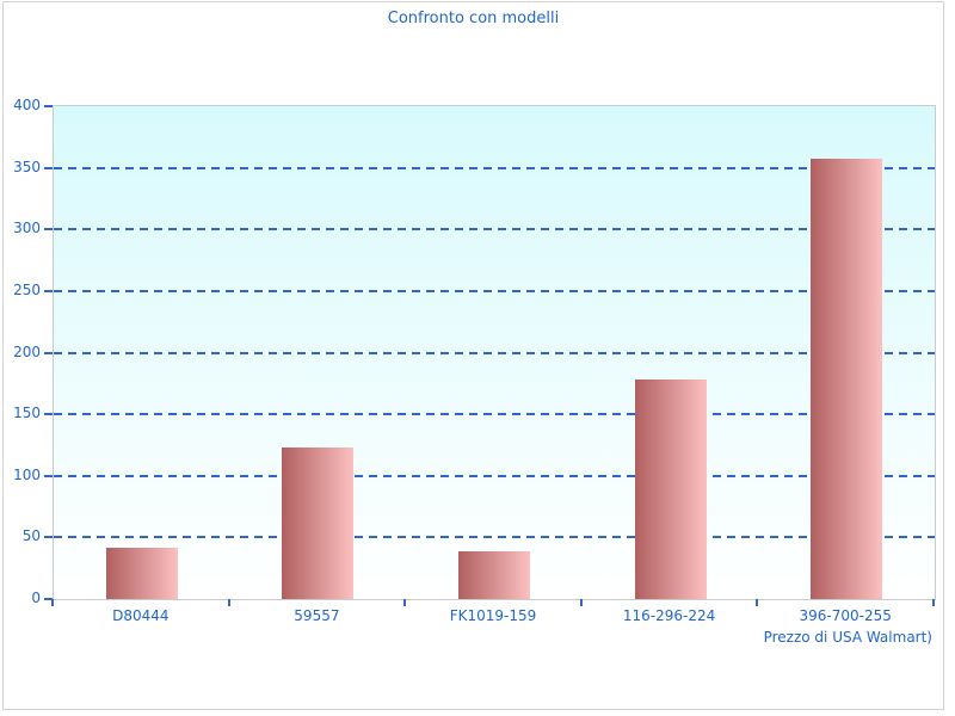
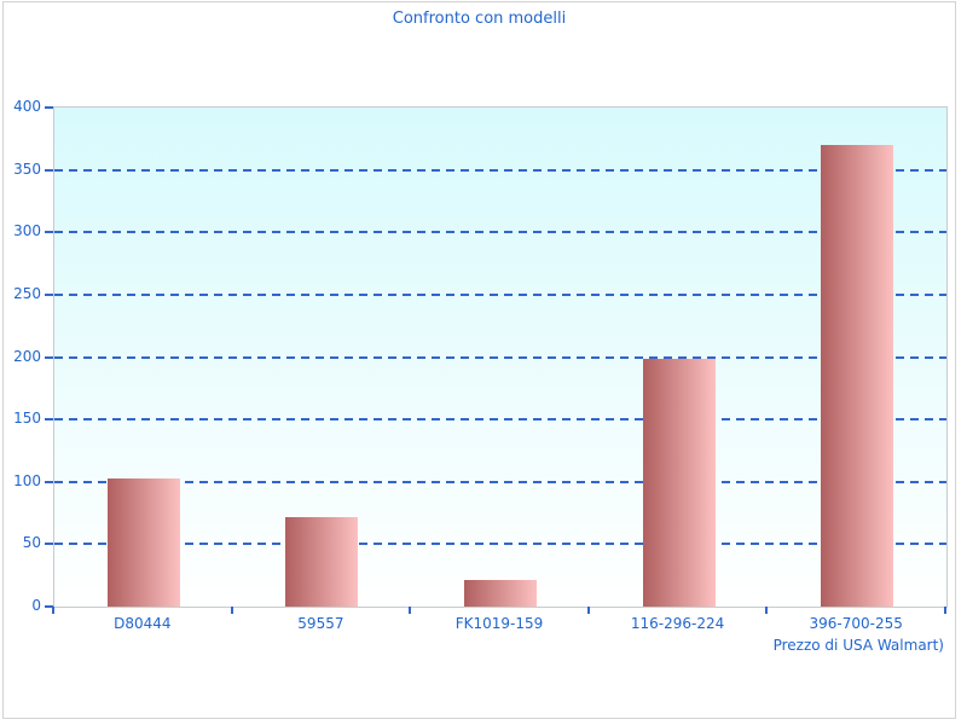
D80444: 42 -> 103
59557: 123 -> 72
FK1019-159: 39 -> 21
116-296-224: 178 -> 199
396-700-255: 357 -> 370
